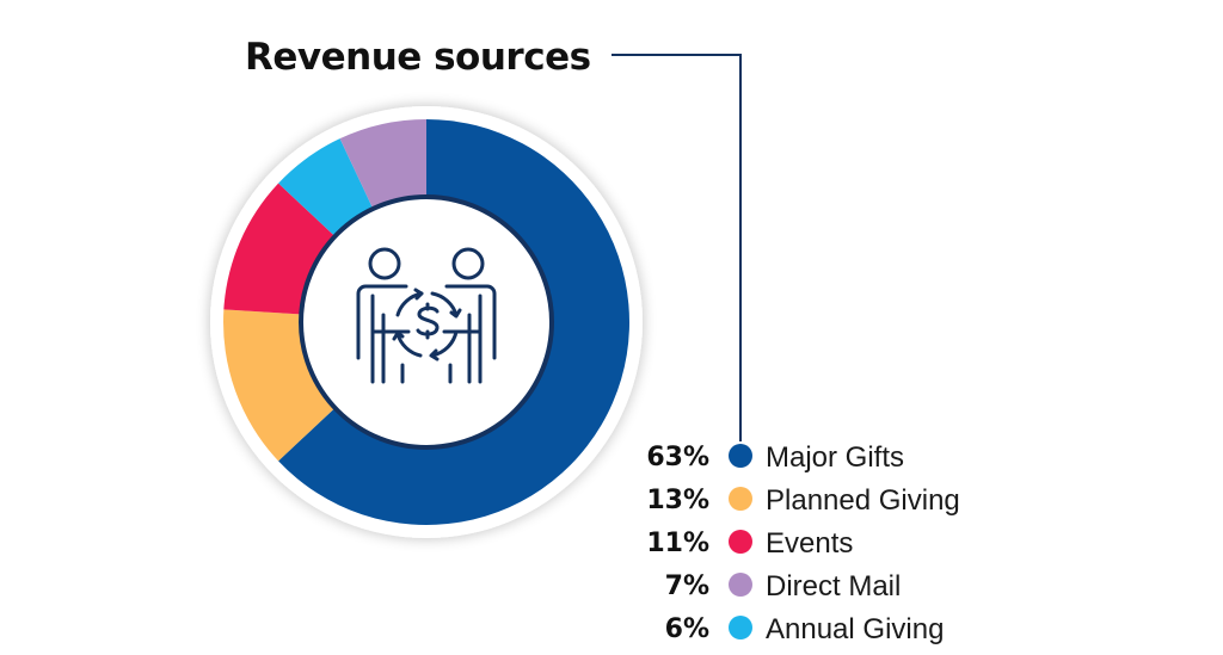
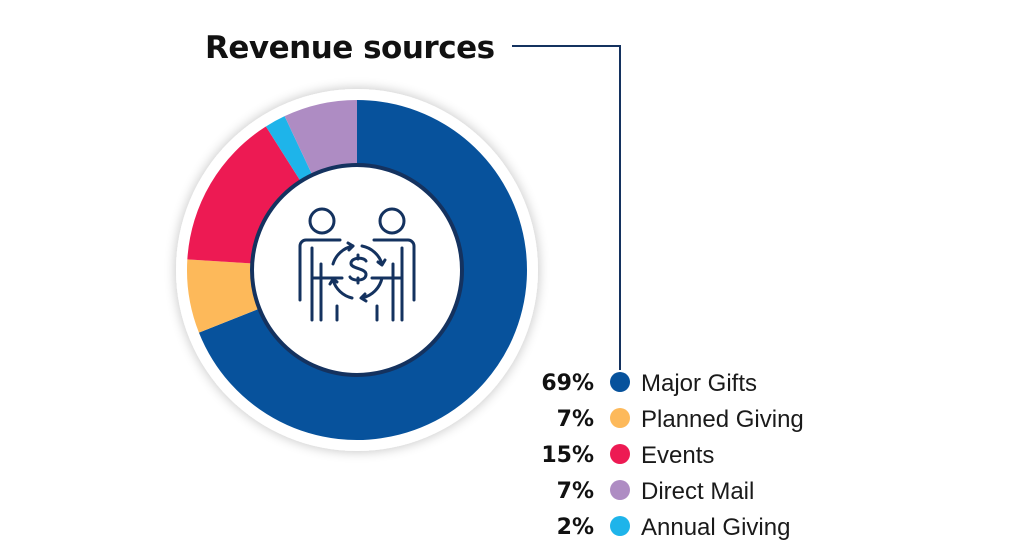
Major Gifts: 63% -> 69%
Planned Giving: 13% -> 7%
Events: 11% -> 15%
Annual Giving: 6% -> 2%
